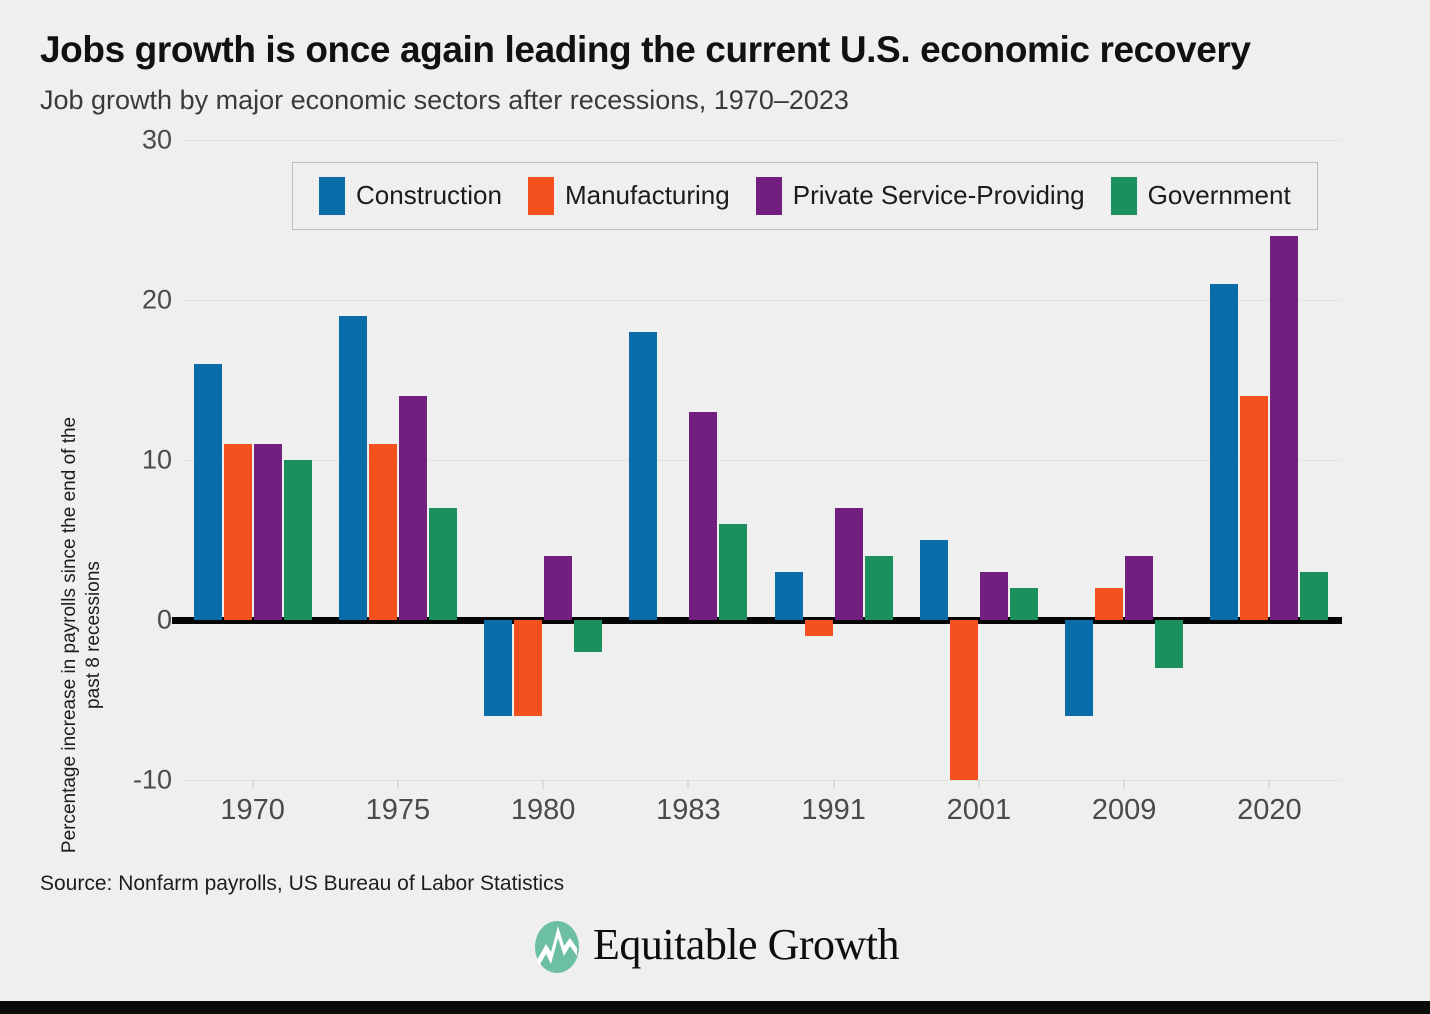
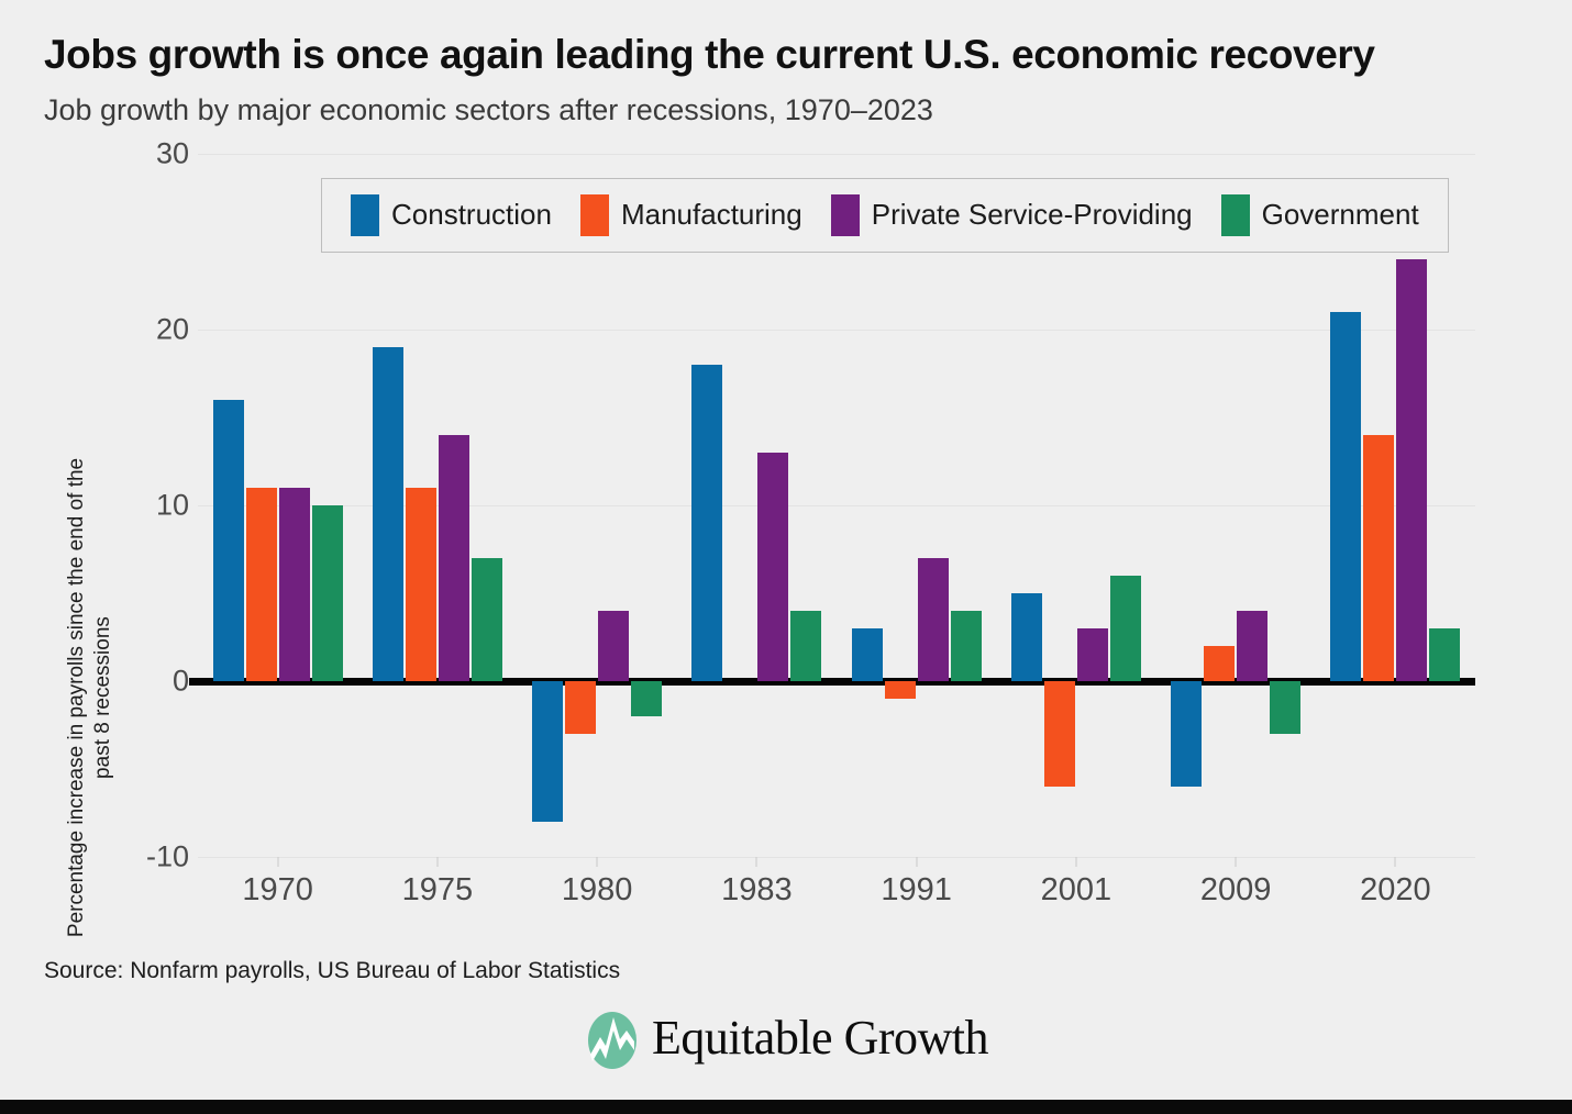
Construction/1980: -6 -> -8
Manufacturing/1980: -6 -> -3
Government/1983: 6 -> 4
Manufacturing/2001: -10 -> -6
Government/2001: 2 -> 6
